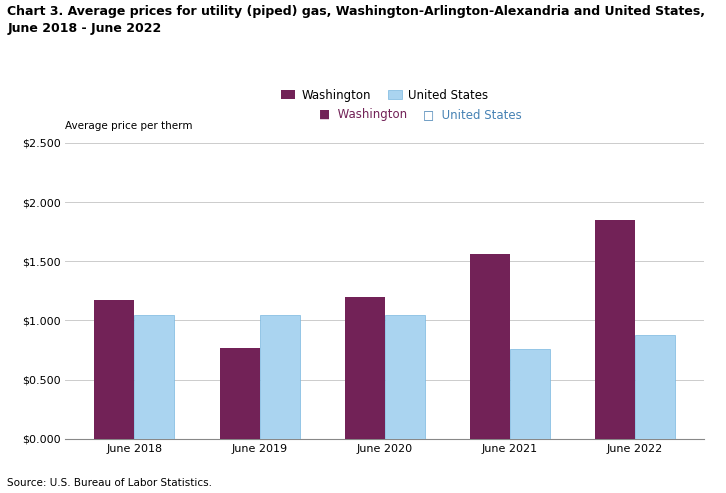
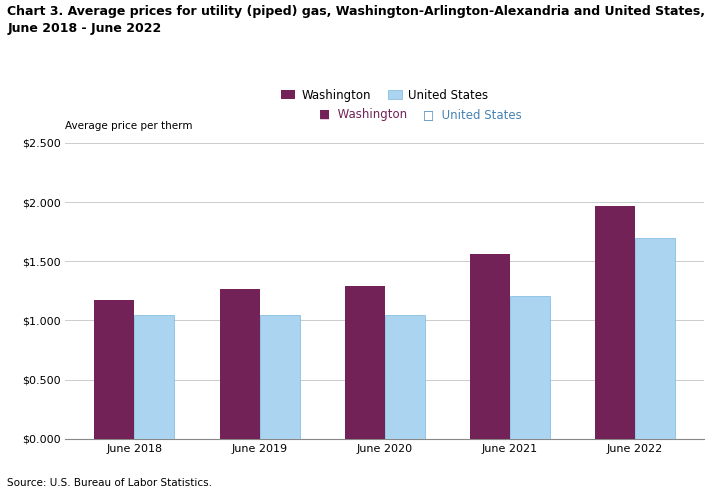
Washington/June 2019: $0.77 -> $1.26
Washington/June 2020: $1.20 -> $1.29
United States/June 2021: $0.76 -> $1.21
Washington/June 2022: $1.85 -> $1.97
United States/June 2022: $0.88 -> $1.70
